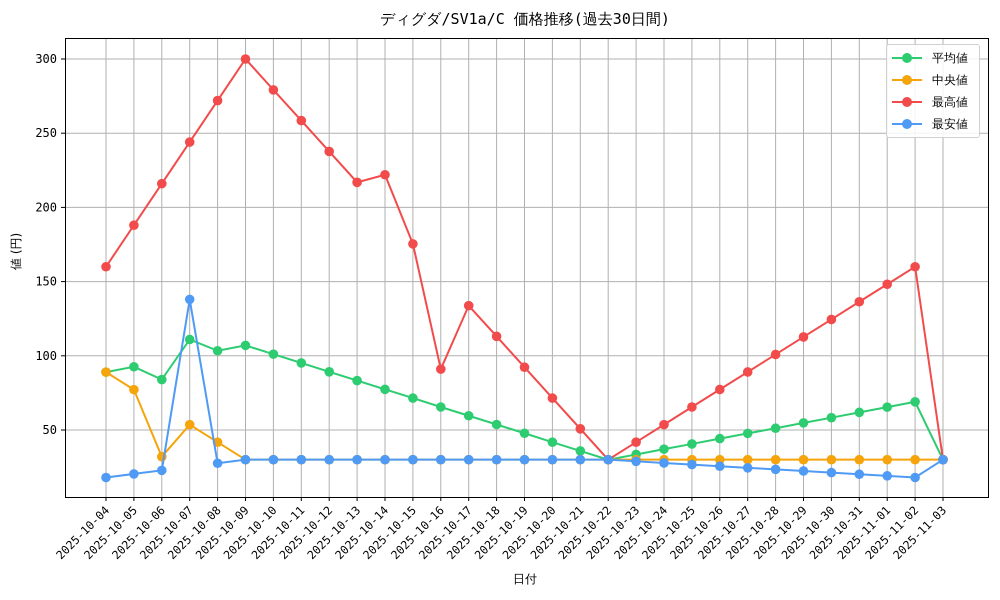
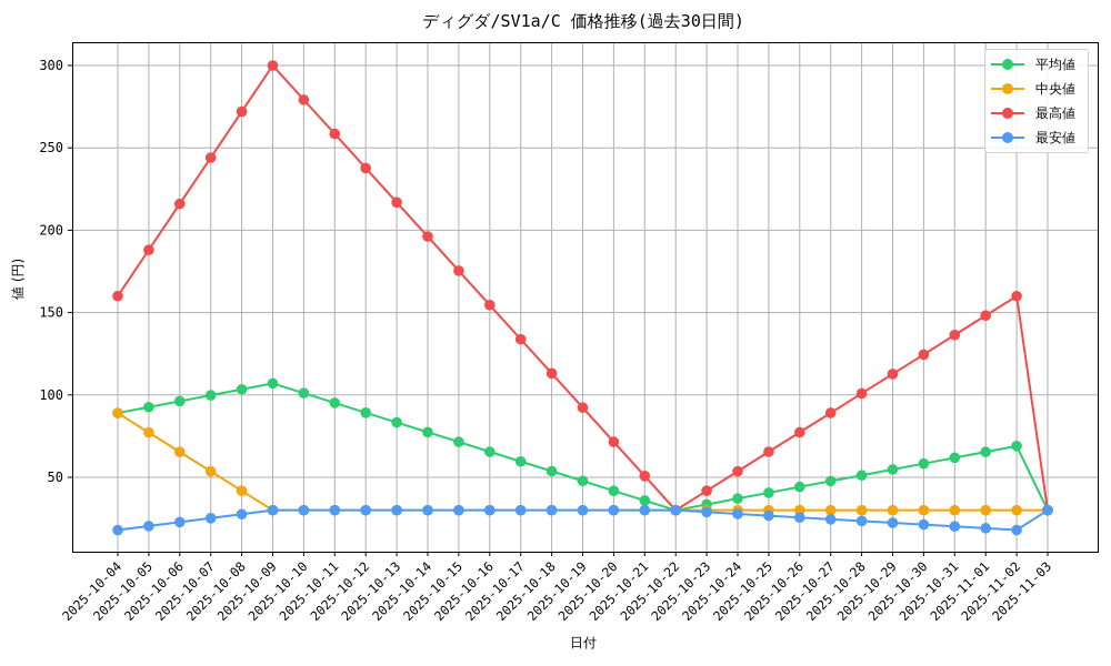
平均値/2025-10-06: 84 -> 96
中央値/2025-10-06: 32 -> 65
平均値/2025-10-07: 111 -> 100
最安値/2025-10-07: 138 -> 25
最高値/2025-10-14: 222 -> 196
最高値/2025-10-16: 91 -> 155
